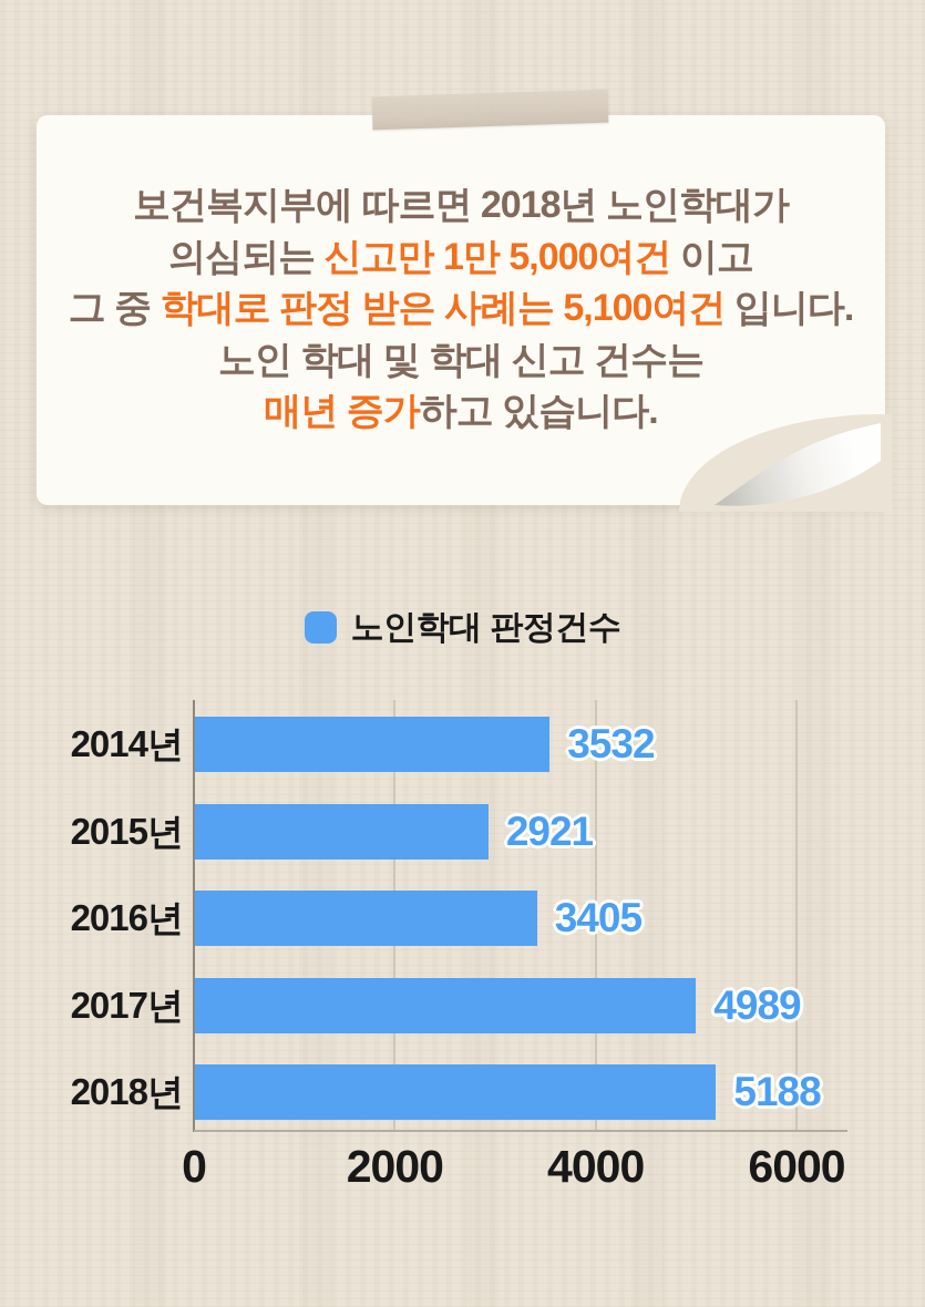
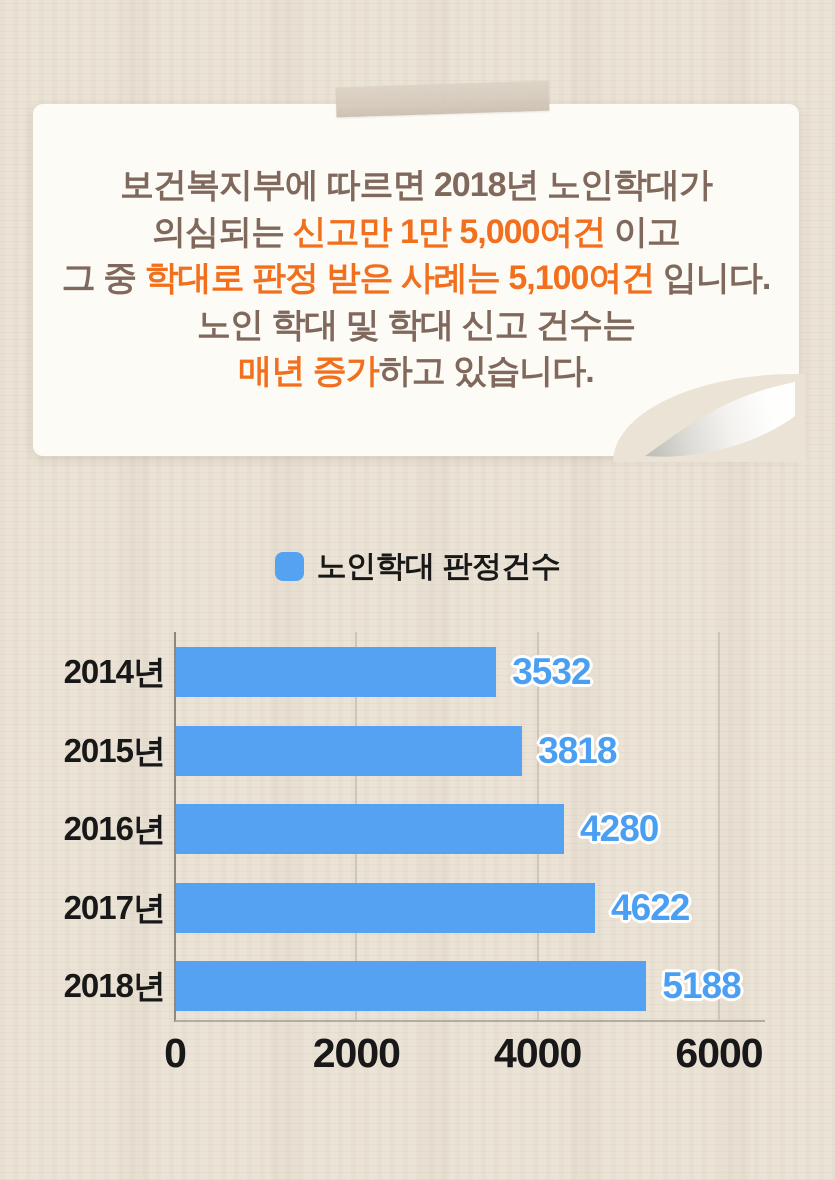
2015년: 2921 -> 3818
2016년: 3405 -> 4280
2017년: 4989 -> 4622
